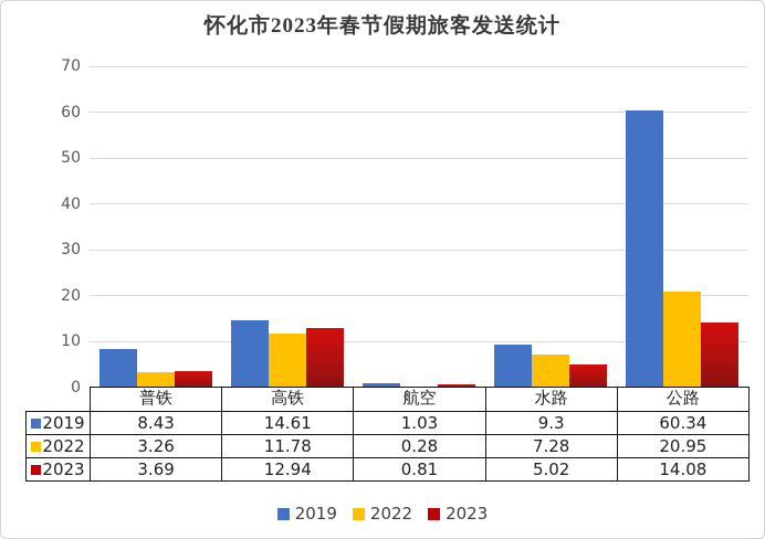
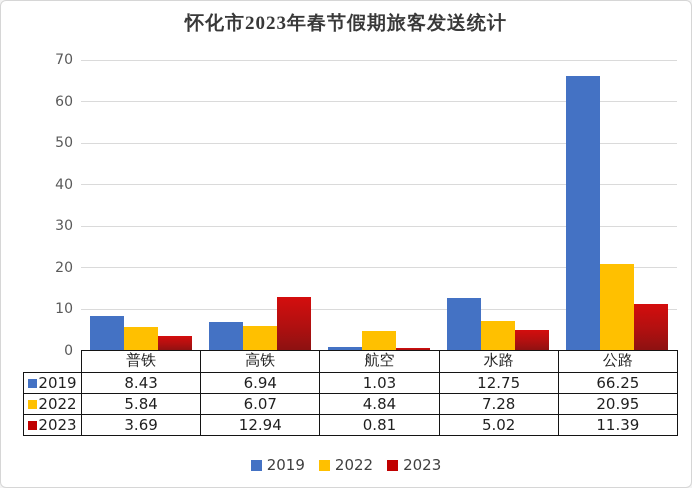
2022/普铁: 3.26 -> 5.84
2019/高铁: 14.61 -> 6.94
2022/高铁: 11.78 -> 6.07
2022/航空: 0.28 -> 4.84
2019/水路: 9.3 -> 12.75
2019/公路: 60.34 -> 66.25
2023/公路: 14.08 -> 11.39
